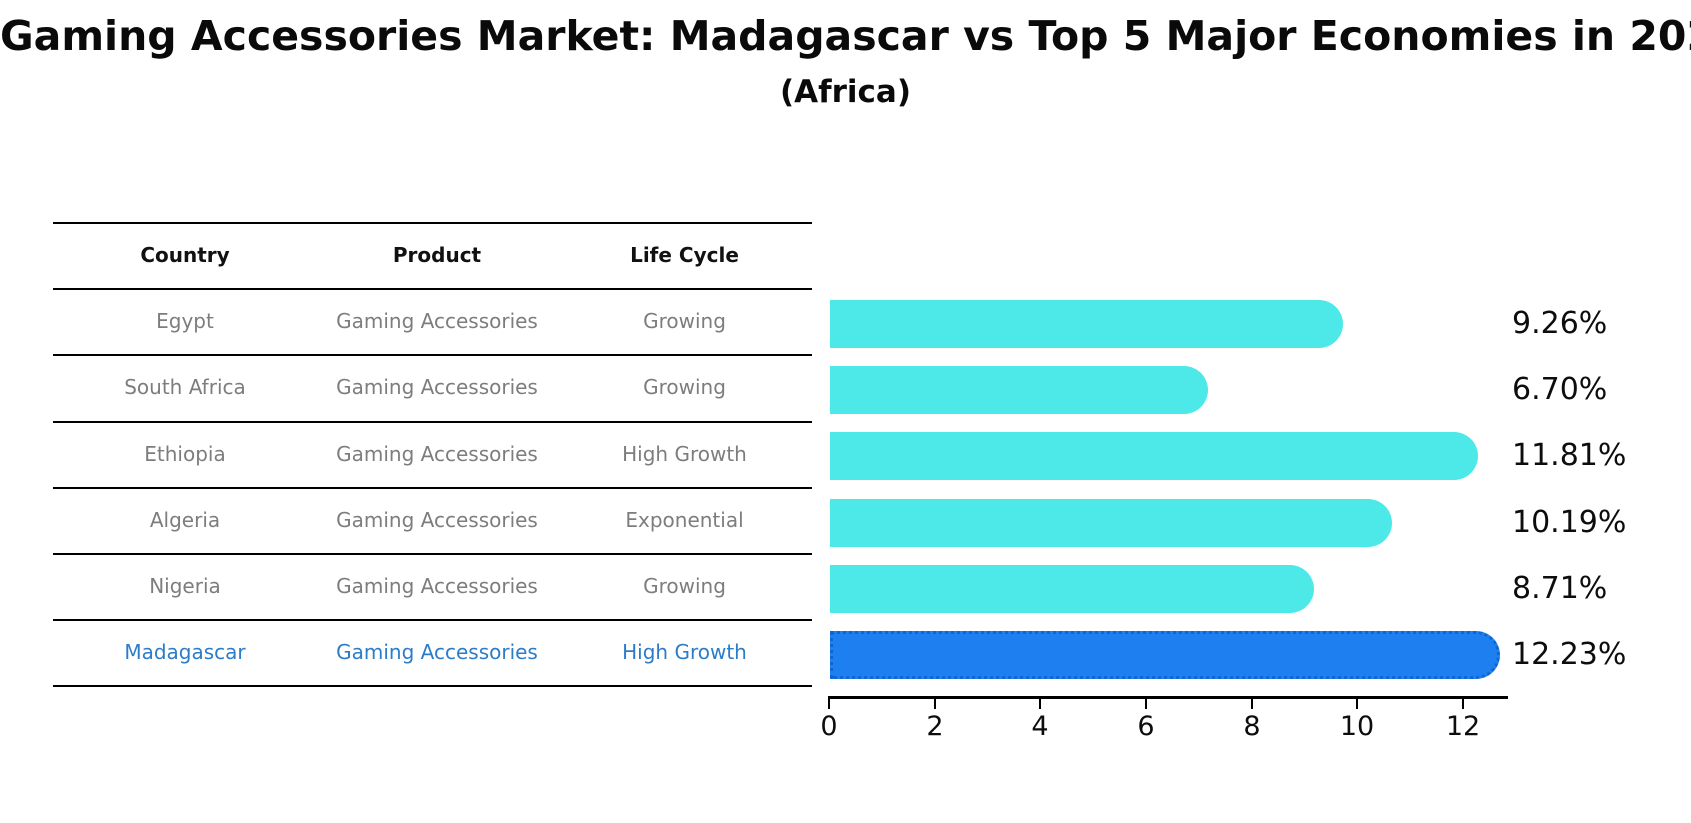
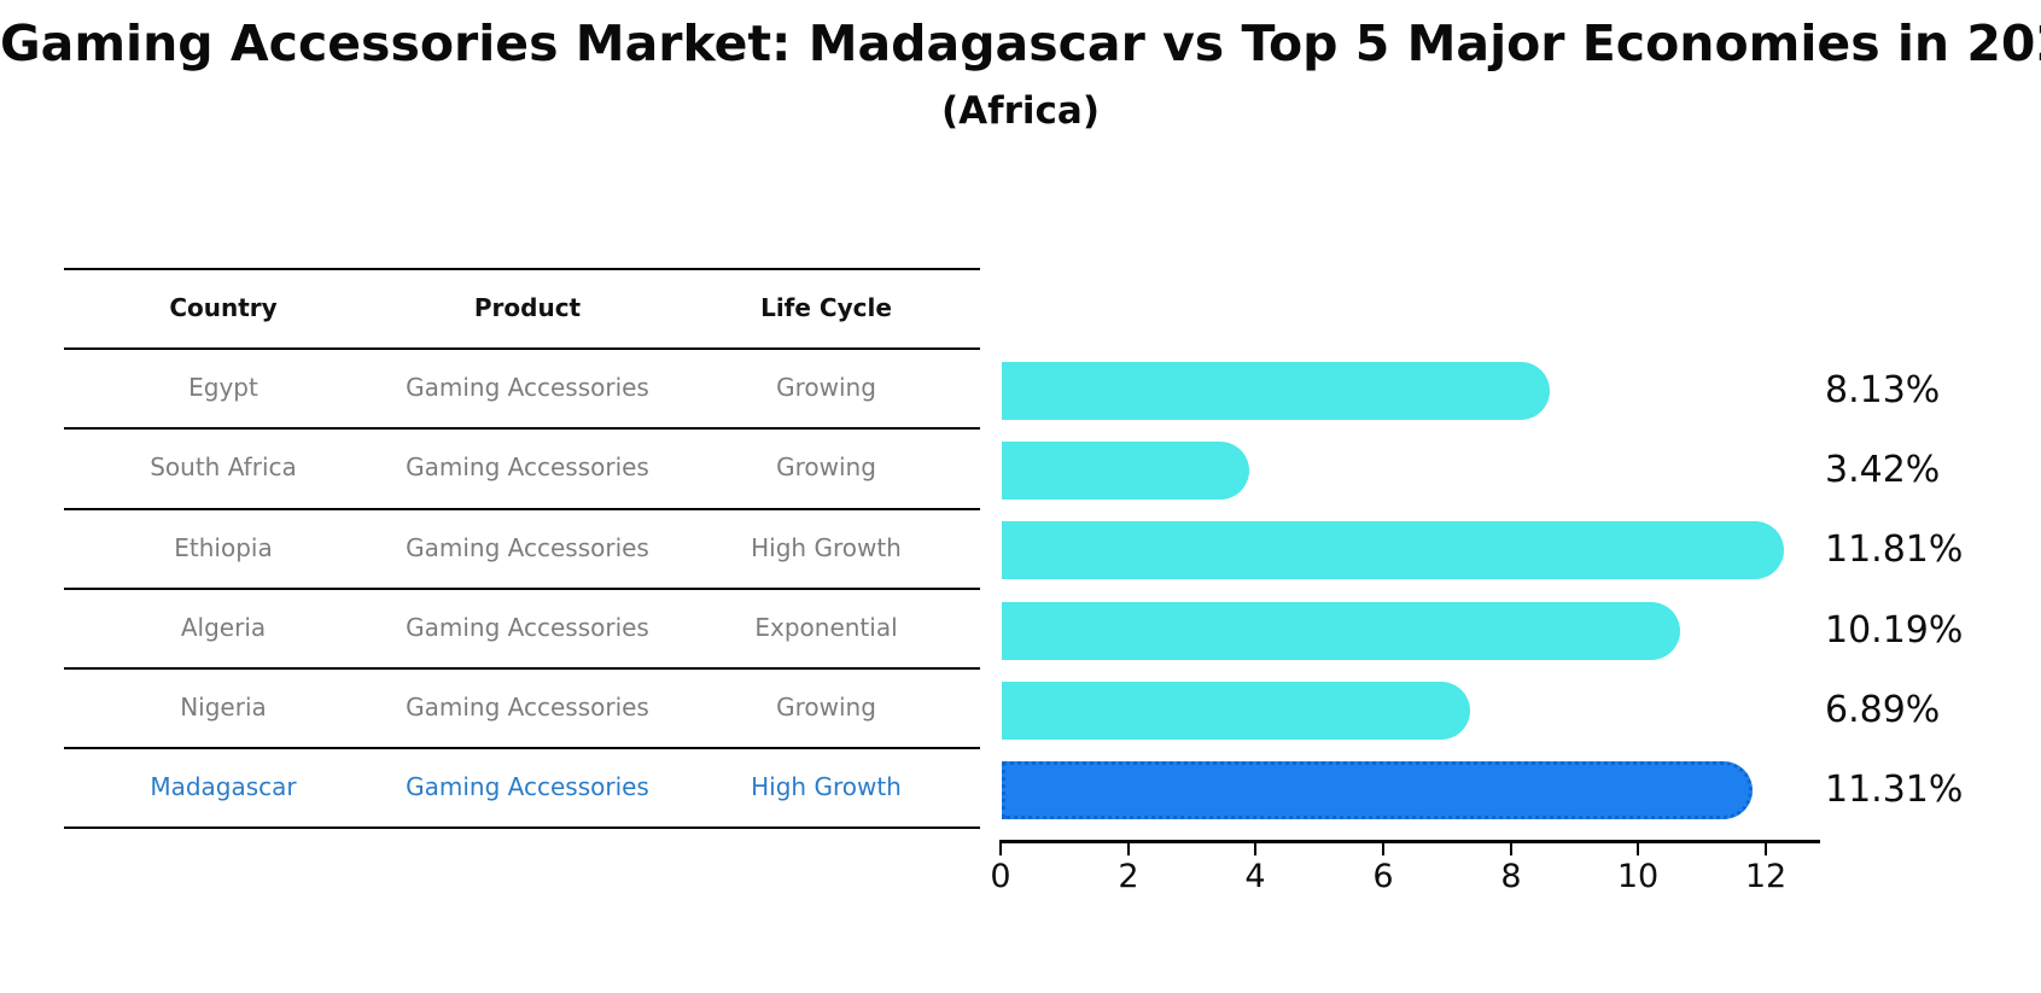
Egypt: 9.26% -> 8.13%
South Africa: 6.70% -> 3.42%
Nigeria: 8.71% -> 6.89%
Madagascar: 12.23% -> 11.31%
